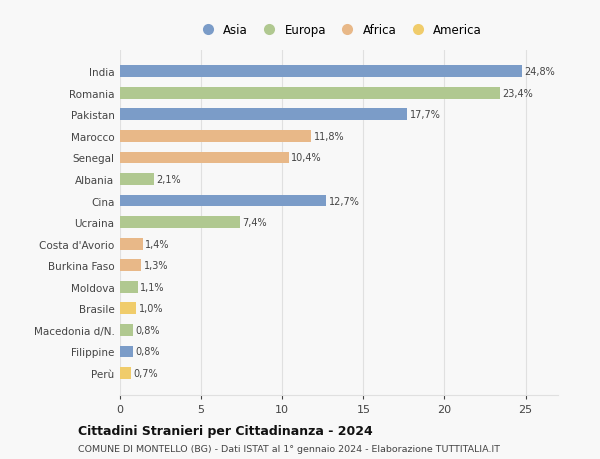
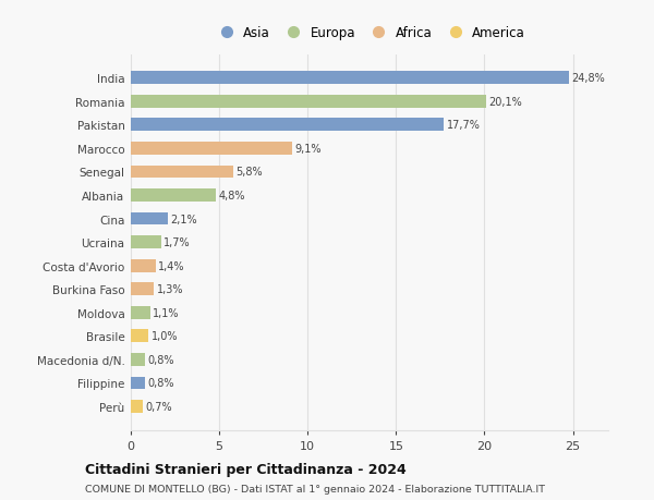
Romania: 23,4% -> 20,1%
Marocco: 11,8% -> 9,1%
Senegal: 10,4% -> 5,8%
Albania: 2,1% -> 4,8%
Cina: 12,7% -> 2,1%
Ucraina: 7,4% -> 1,7%
